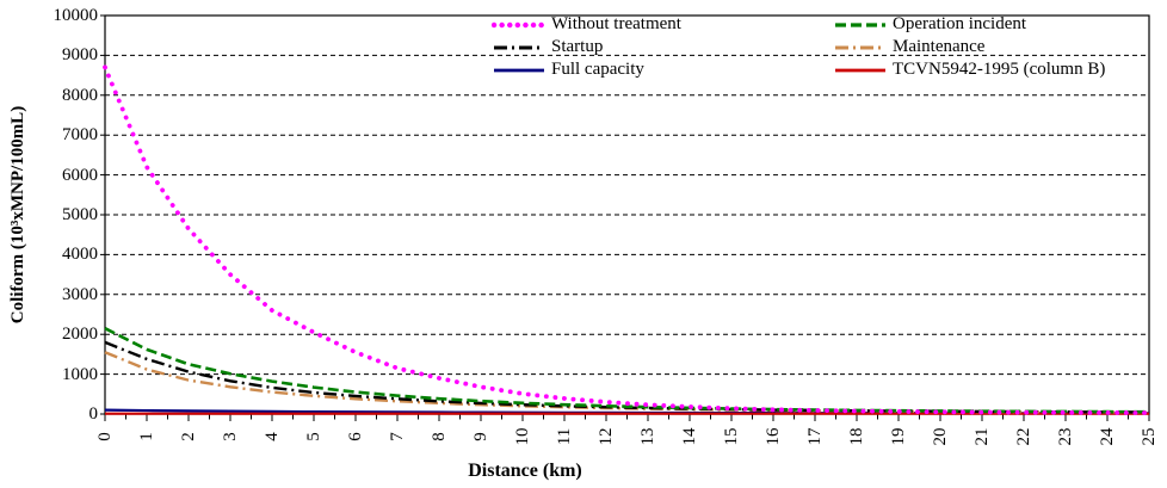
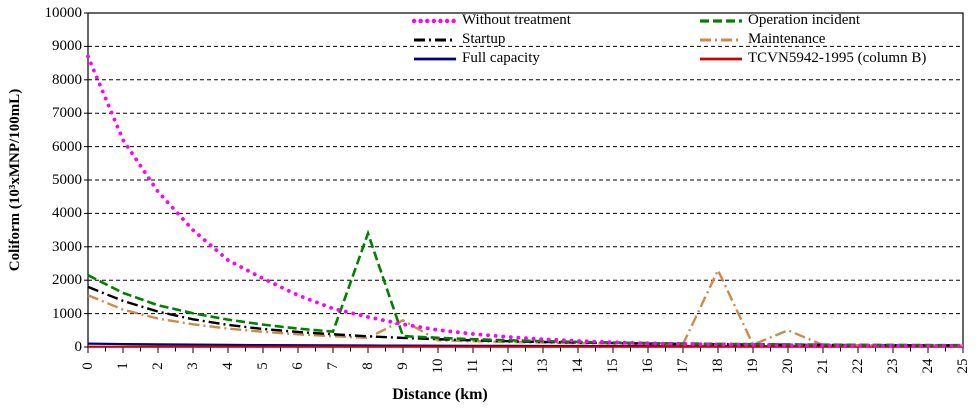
Operation incident/8: 400 -> 3400
Maintenance/9: 200 -> 800
Maintenance/18: 100 -> 2300
Maintenance/20: 100 -> 500
